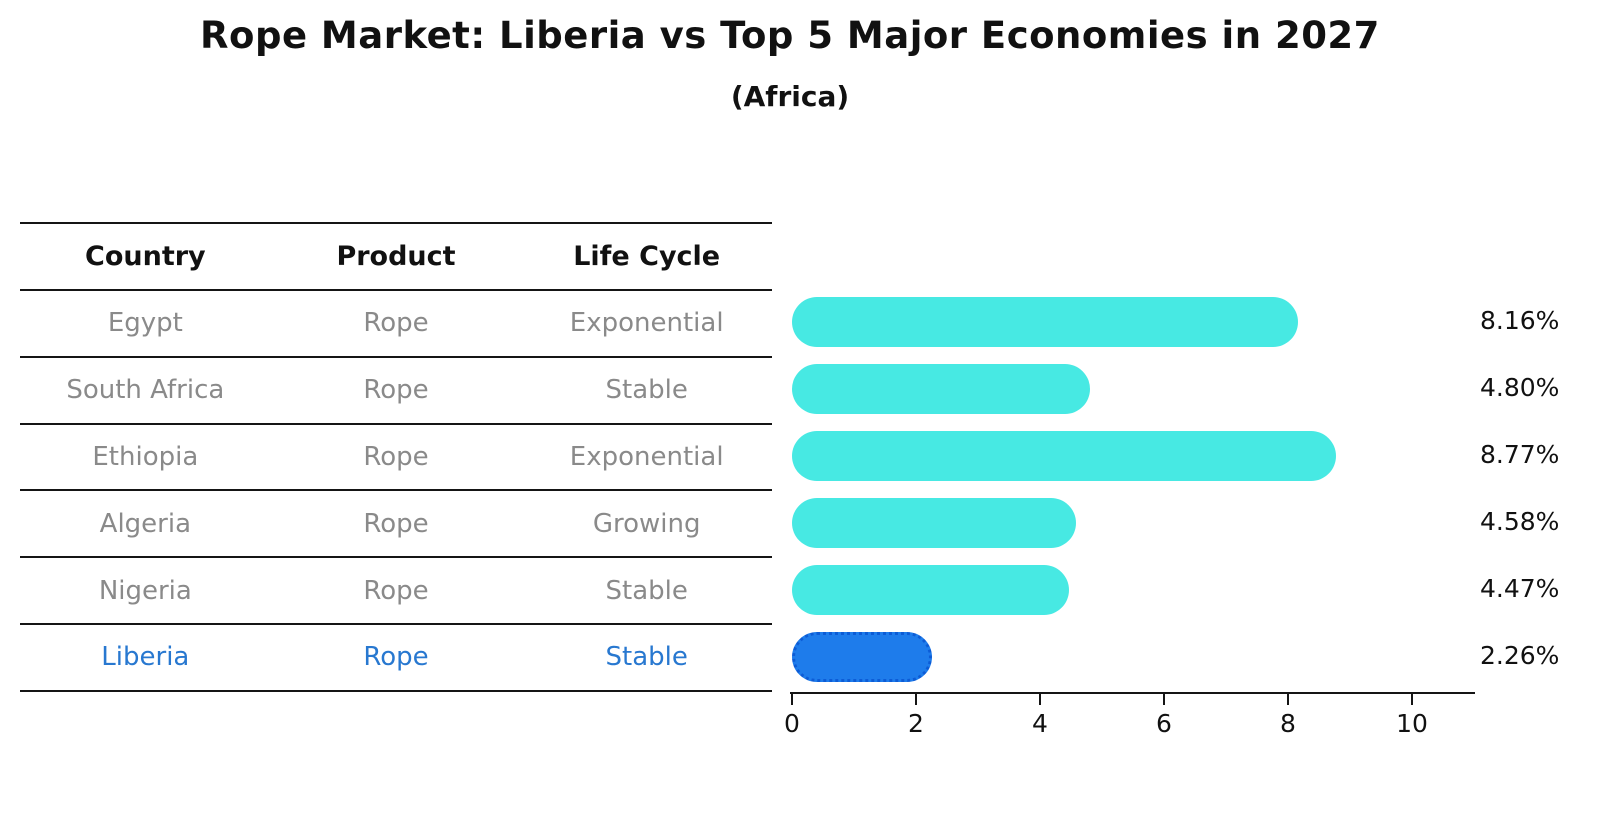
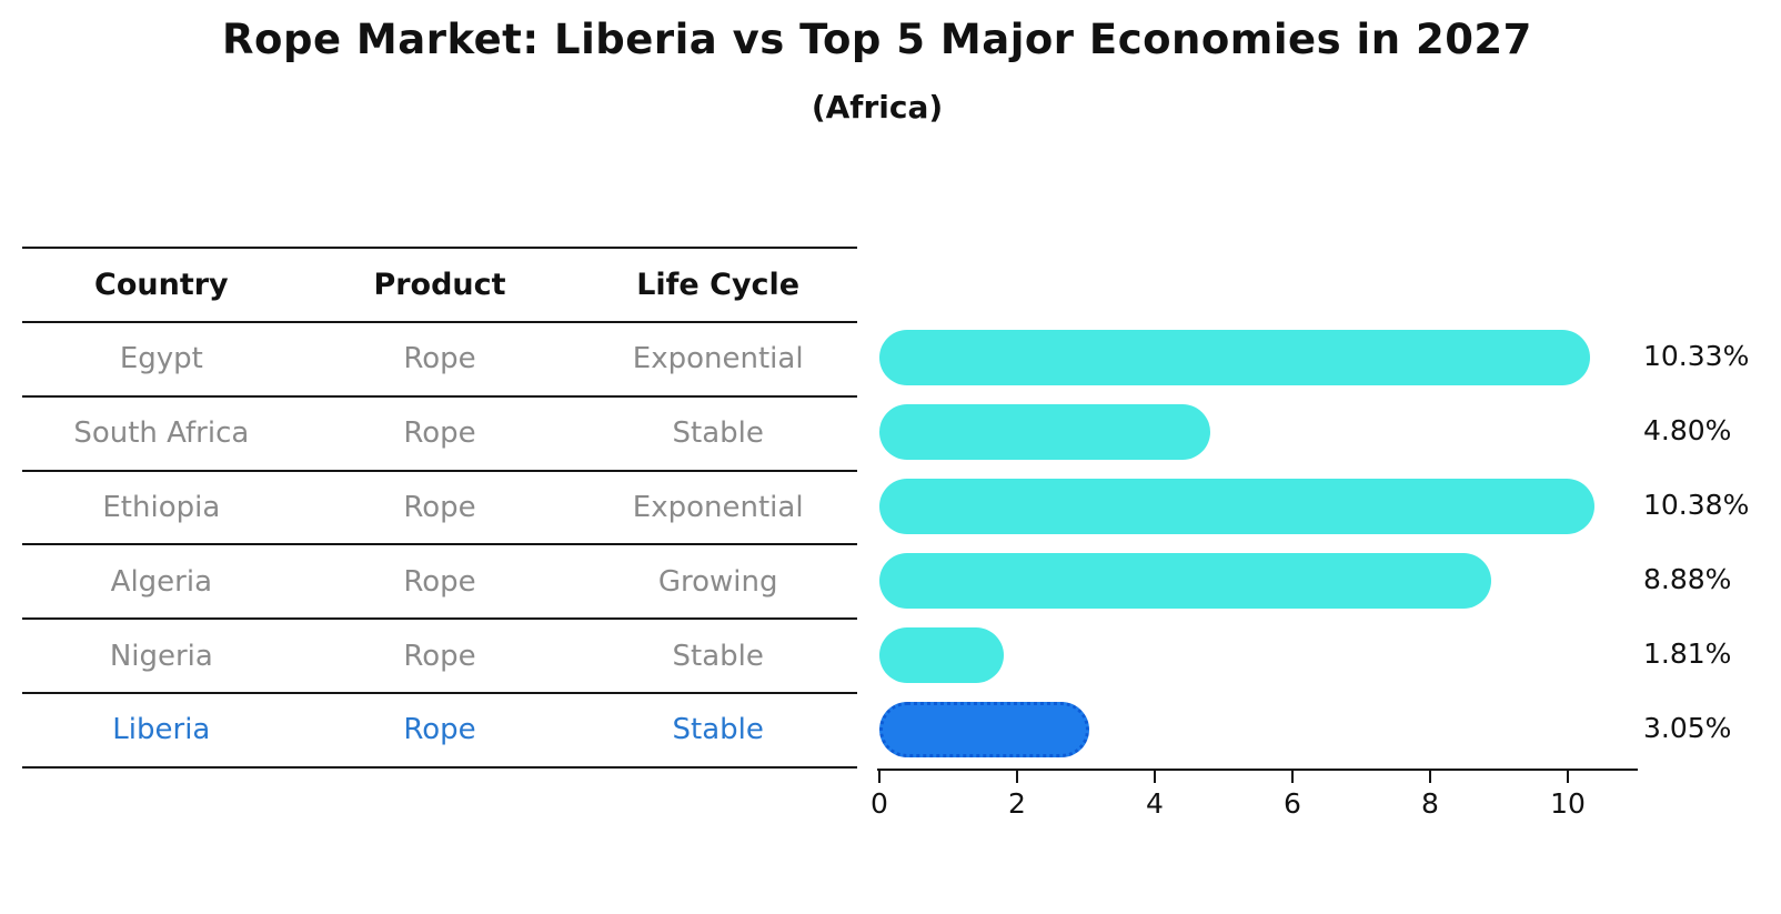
Egypt: 8.16% -> 10.33%
Ethiopia: 8.77% -> 10.38%
Algeria: 4.58% -> 8.88%
Nigeria: 4.47% -> 1.81%
Liberia: 2.26% -> 3.05%
